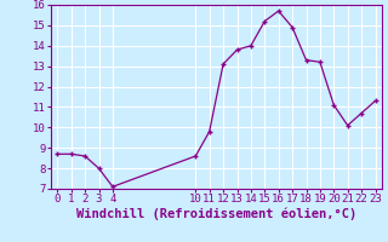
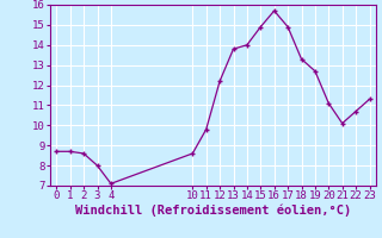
12: 13.1 -> 12.2
15: 15.2 -> 14.9
19: 13.2 -> 12.7
